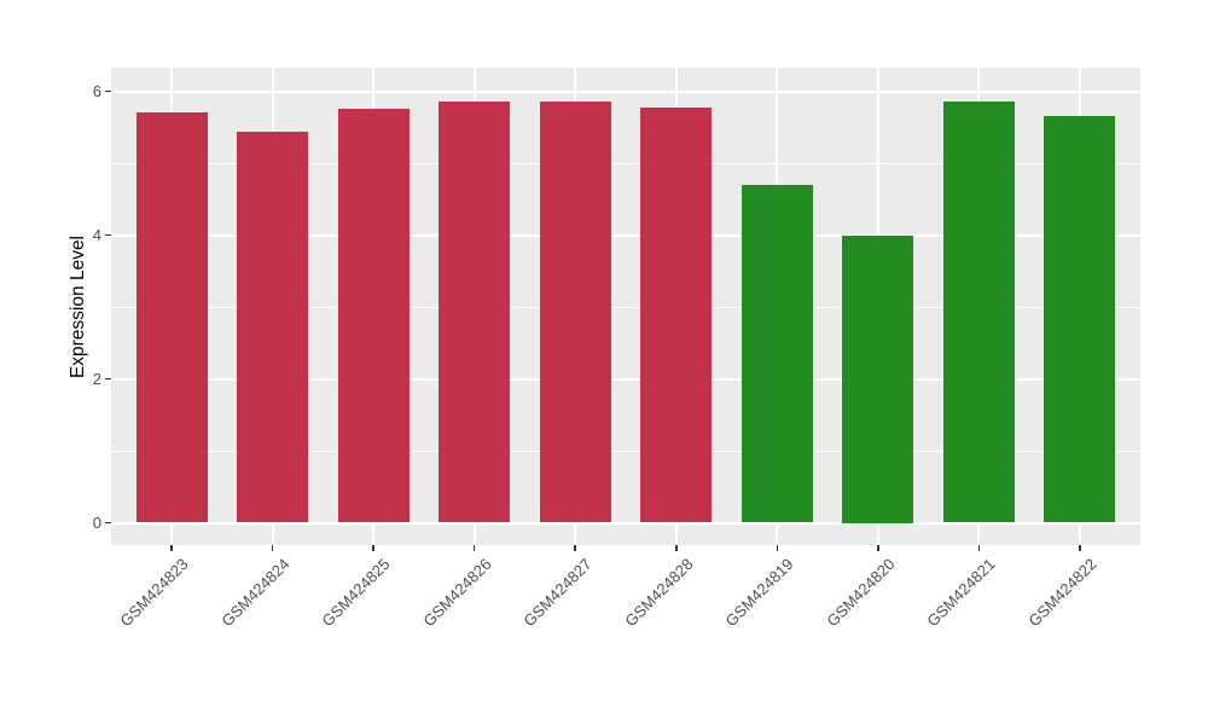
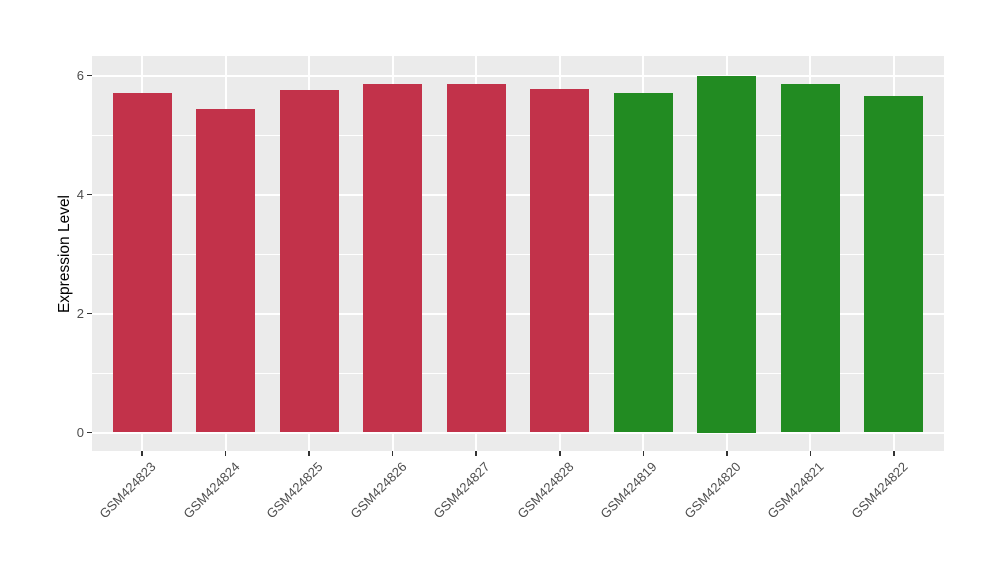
GSM424819: 4.7 -> 5.7
GSM424820: 4.0 -> 6.0
